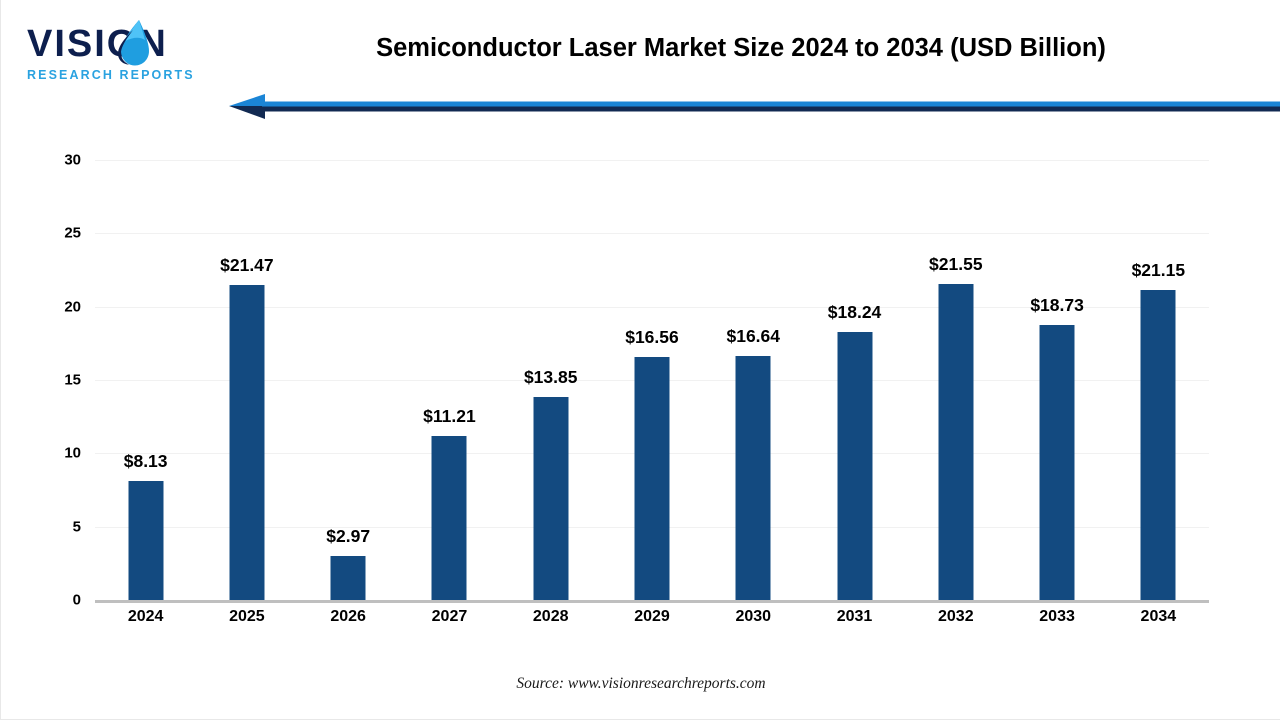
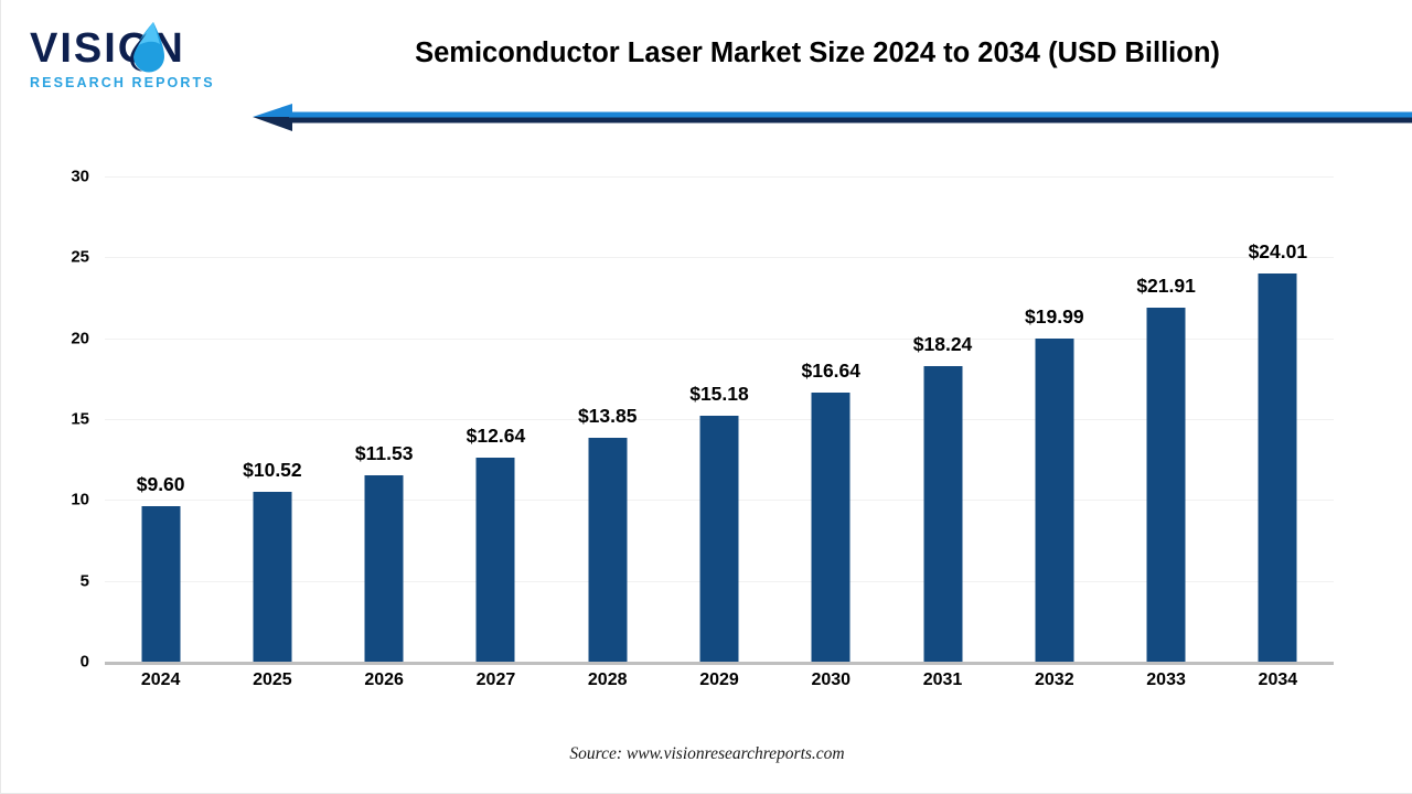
2024: $8.13 -> $9.60
2025: $21.47 -> $10.52
2026: $2.97 -> $11.53
2027: $11.21 -> $12.64
2029: $16.56 -> $15.18
2032: $21.55 -> $19.99
2033: $18.73 -> $21.91
2034: $21.15 -> $24.01
